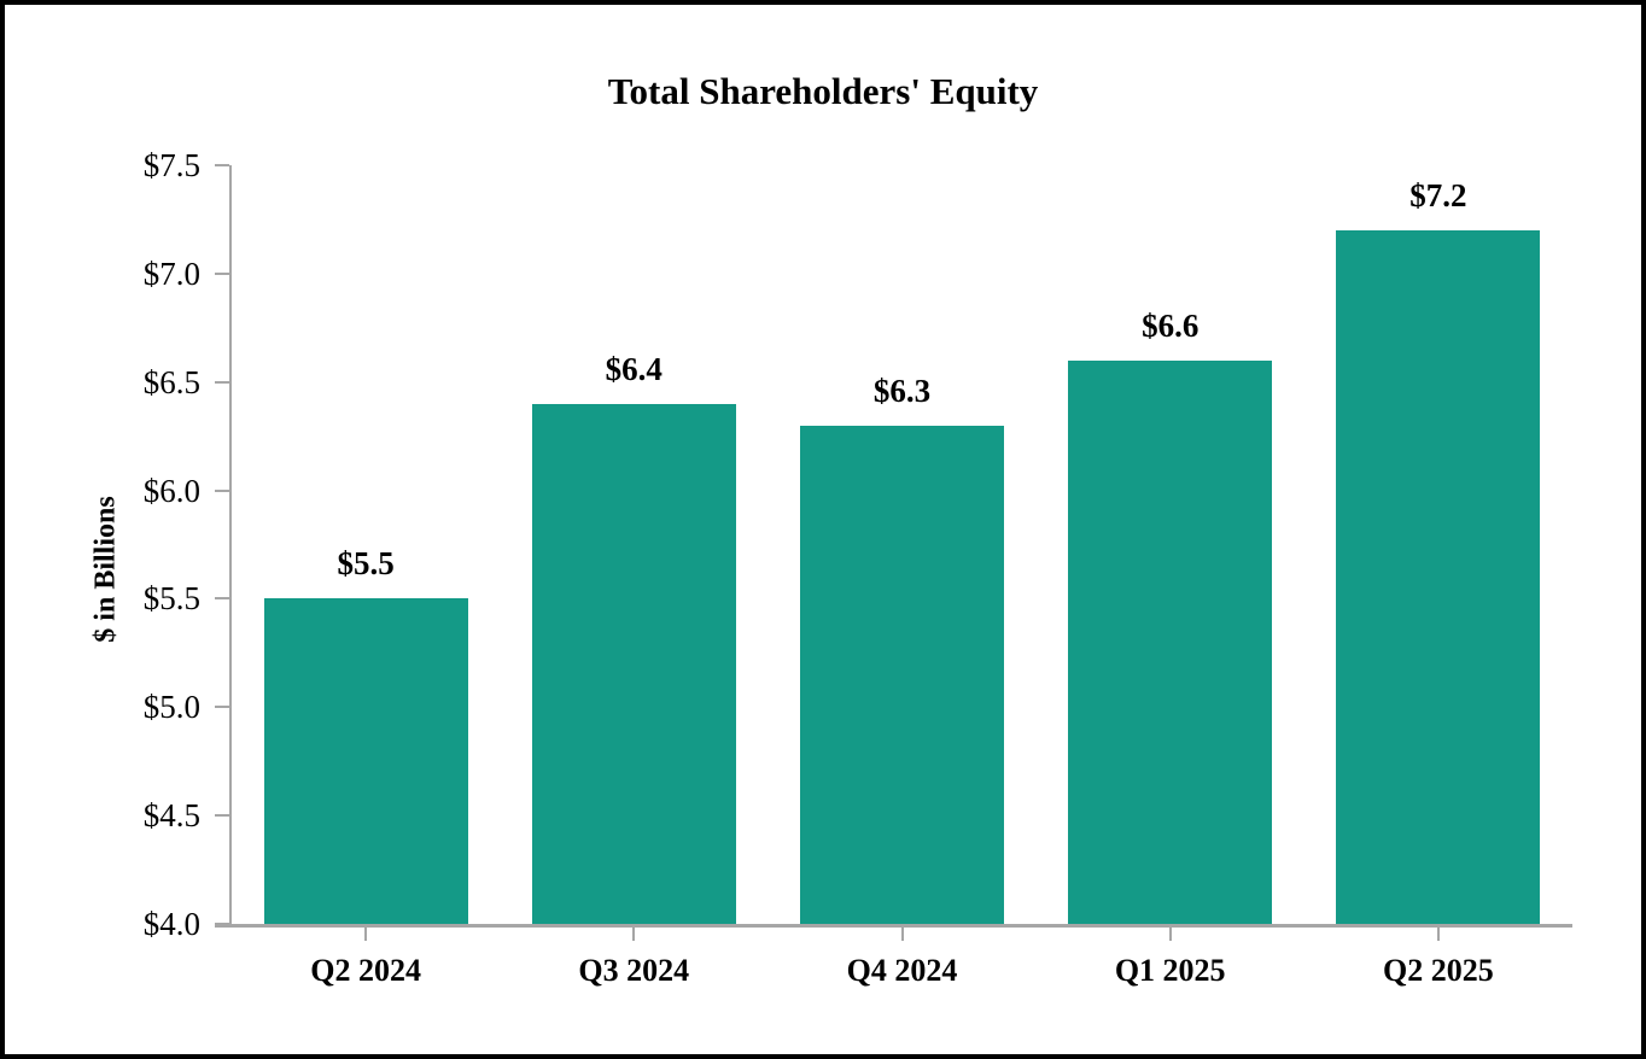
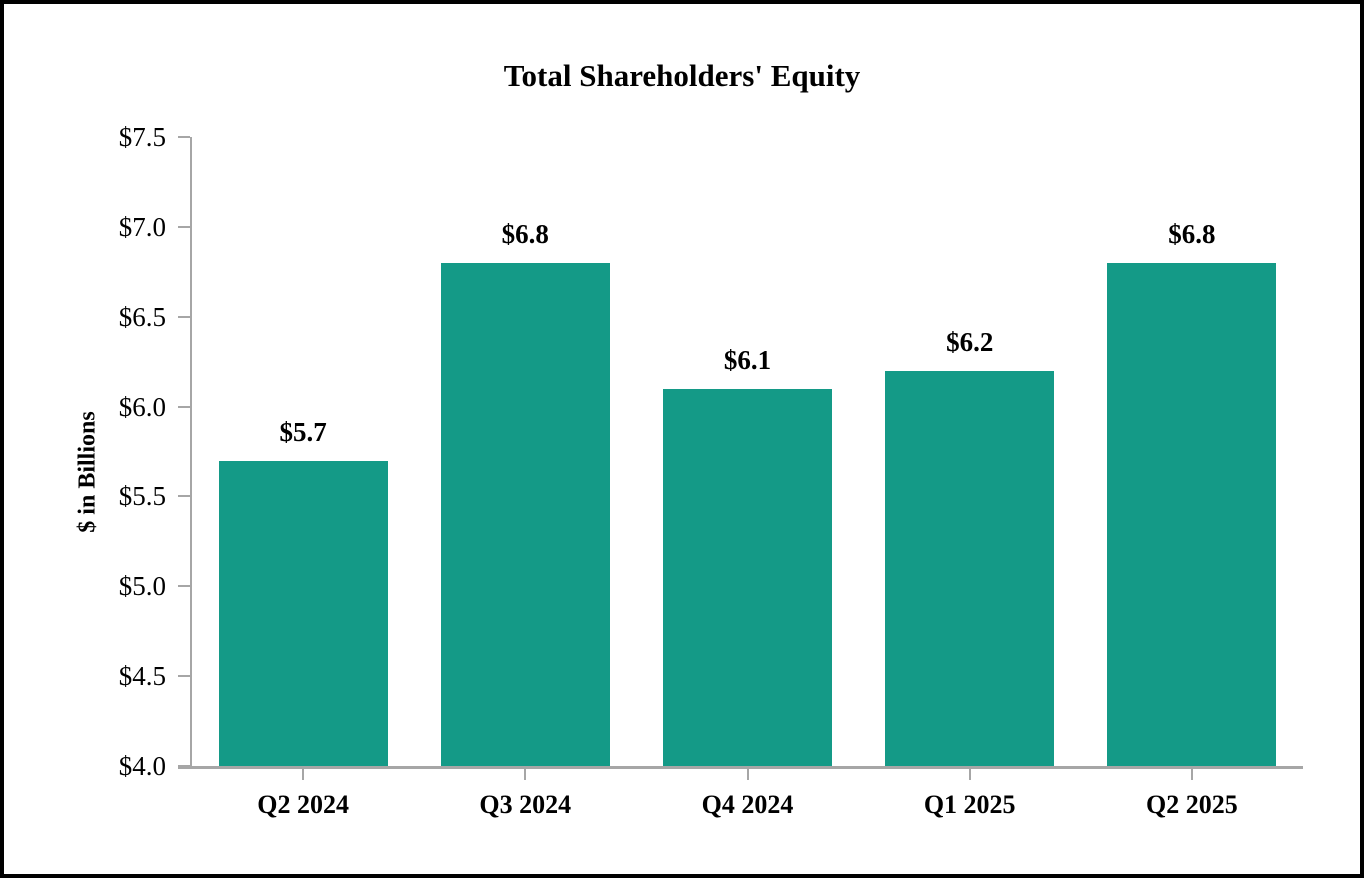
Q2 2024: $5.5 -> $5.7
Q3 2024: $6.4 -> $6.8
Q4 2024: $6.3 -> $6.1
Q1 2025: $6.6 -> $6.2
Q2 2025: $7.2 -> $6.8
